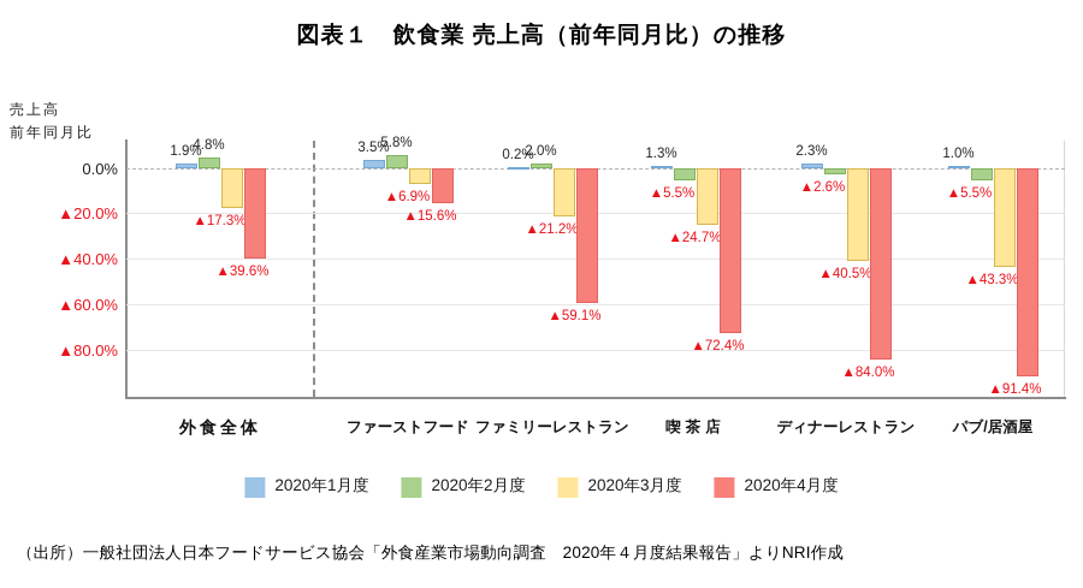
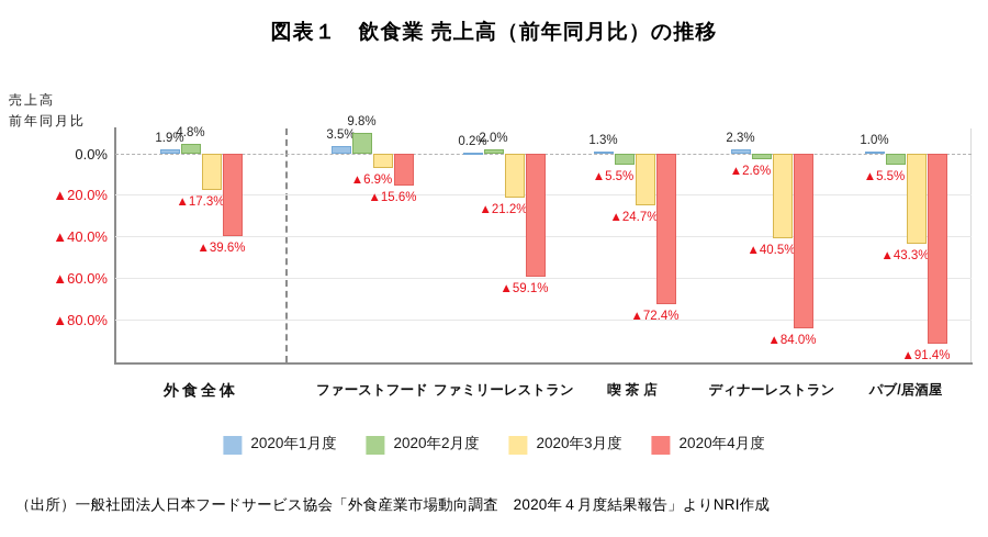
2020年2月度/ファーストフード: 5.8% -> 9.8%
